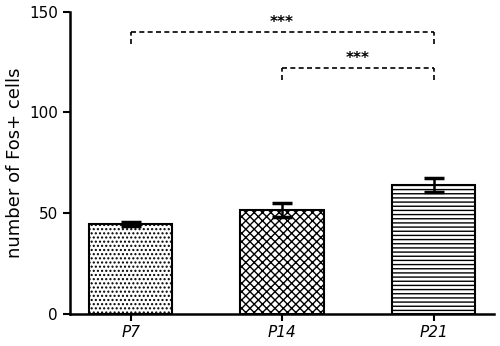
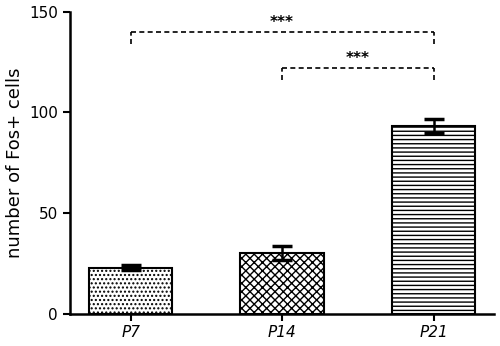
P7: 44.5 -> 22.8
P14: 51.5 -> 30.0
P21: 64.0 -> 93.1
